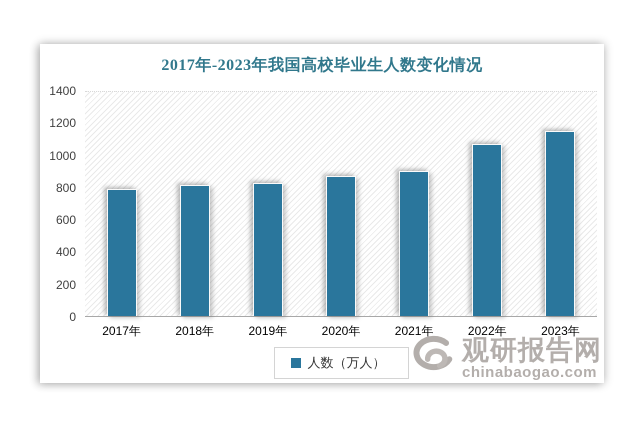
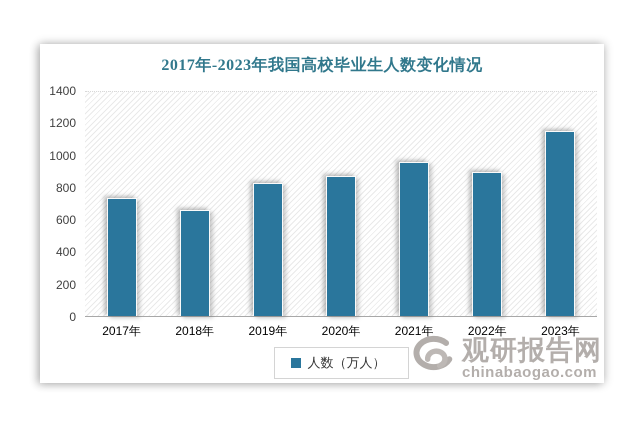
2017年: 800 -> 740
2018年: 820 -> 660
2021年: 910 -> 960
2022年: 1080 -> 900
